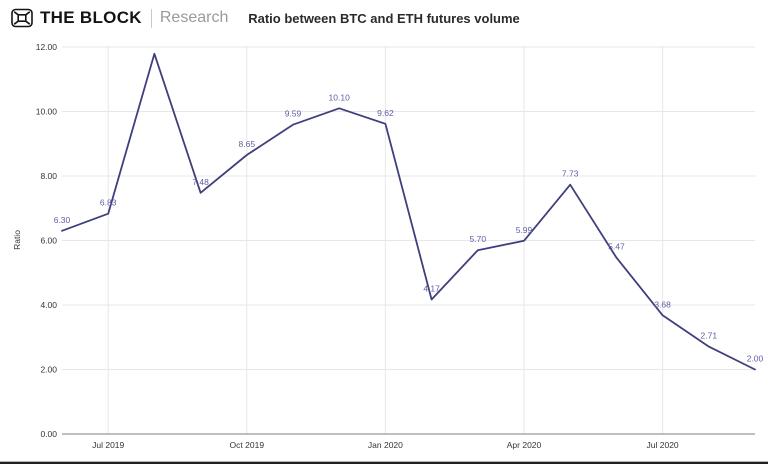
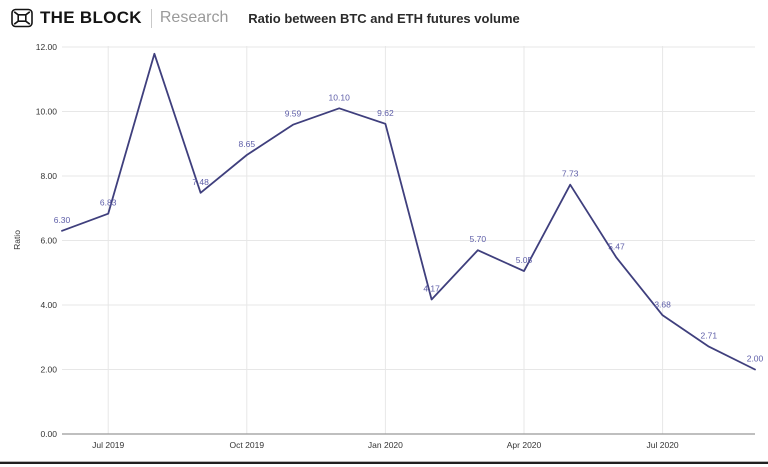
Apr 2020: 5.99 -> 5.05
